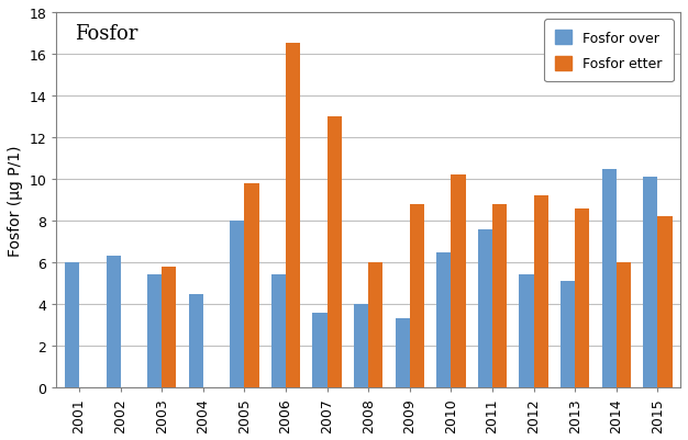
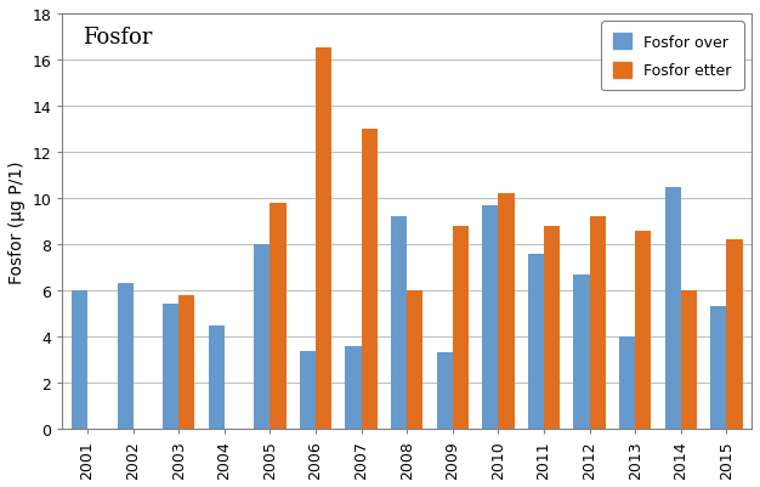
Fosfor over/2006: 5.4 -> 3.4
Fosfor over/2008: 4.0 -> 9.2
Fosfor over/2010: 6.5 -> 9.7
Fosfor over/2012: 5.4 -> 6.7
Fosfor over/2013: 5.1 -> 4.0
Fosfor over/2015: 10.1 -> 5.3
